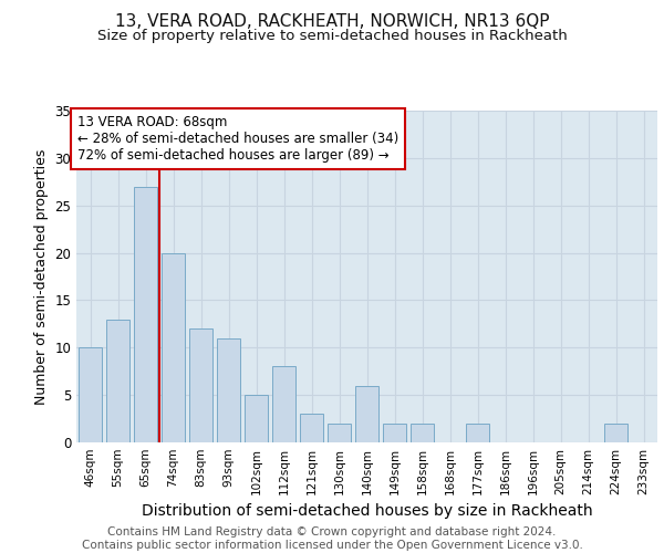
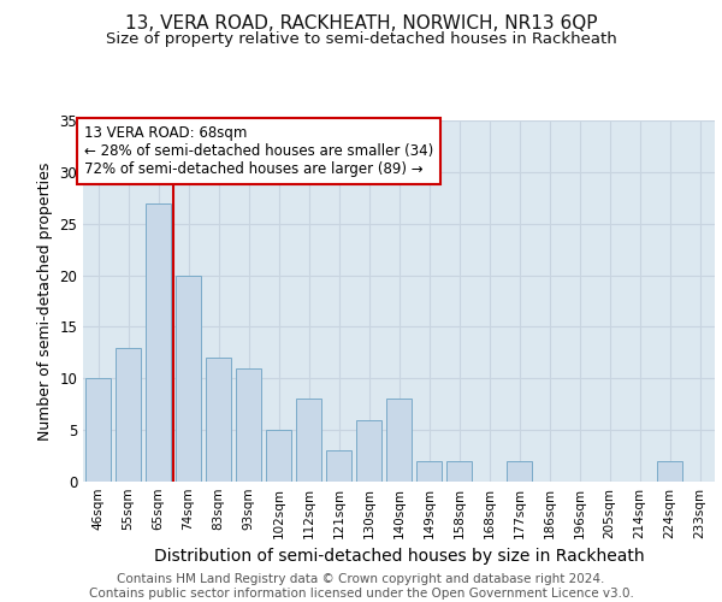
130sqm: 2 -> 6
140sqm: 6 -> 8
